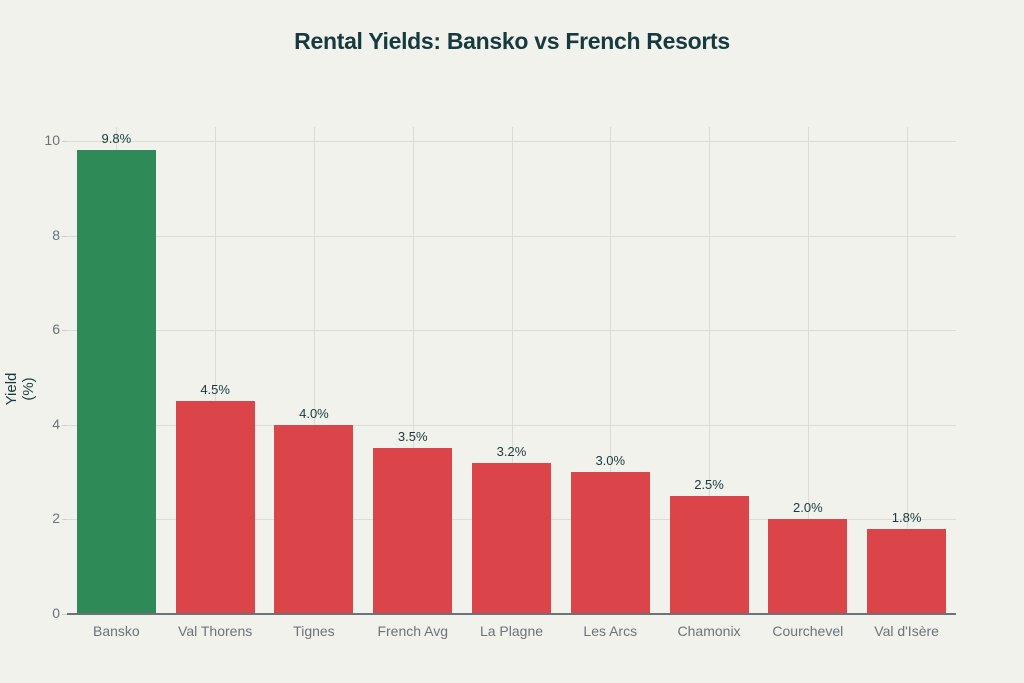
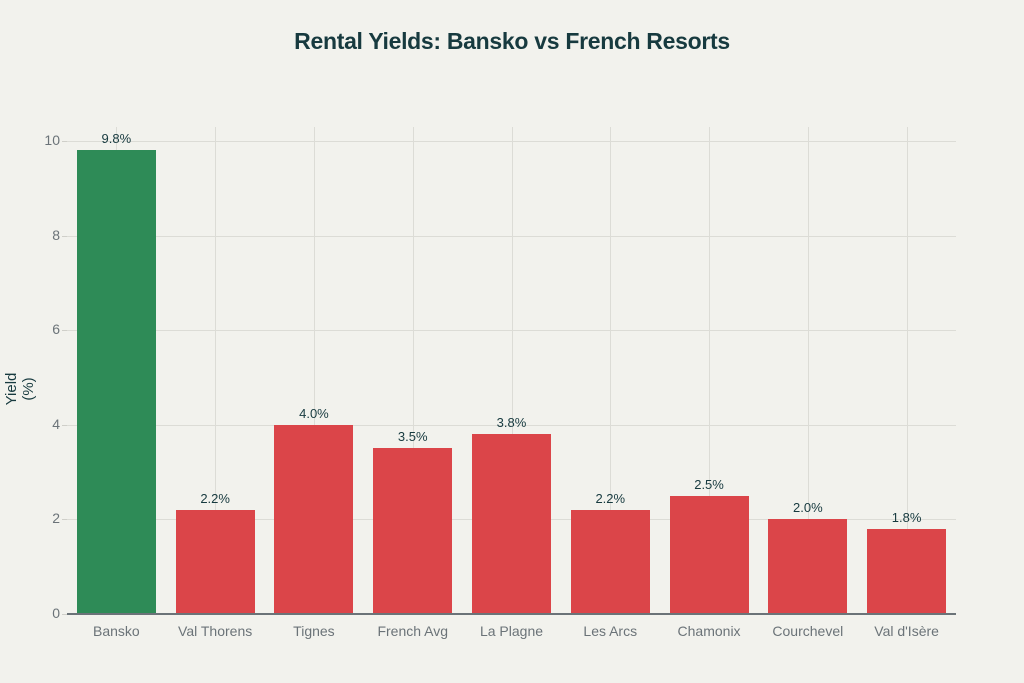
Val Thorens: 4.5% -> 2.2%
La Plagne: 3.2% -> 3.8%
Les Arcs: 3.0% -> 2.2%
